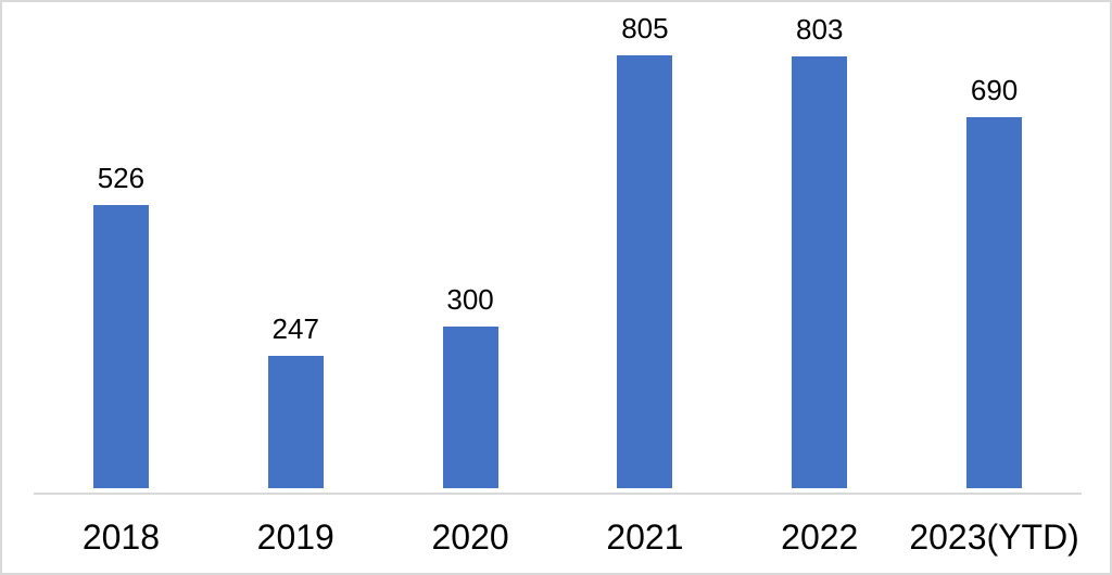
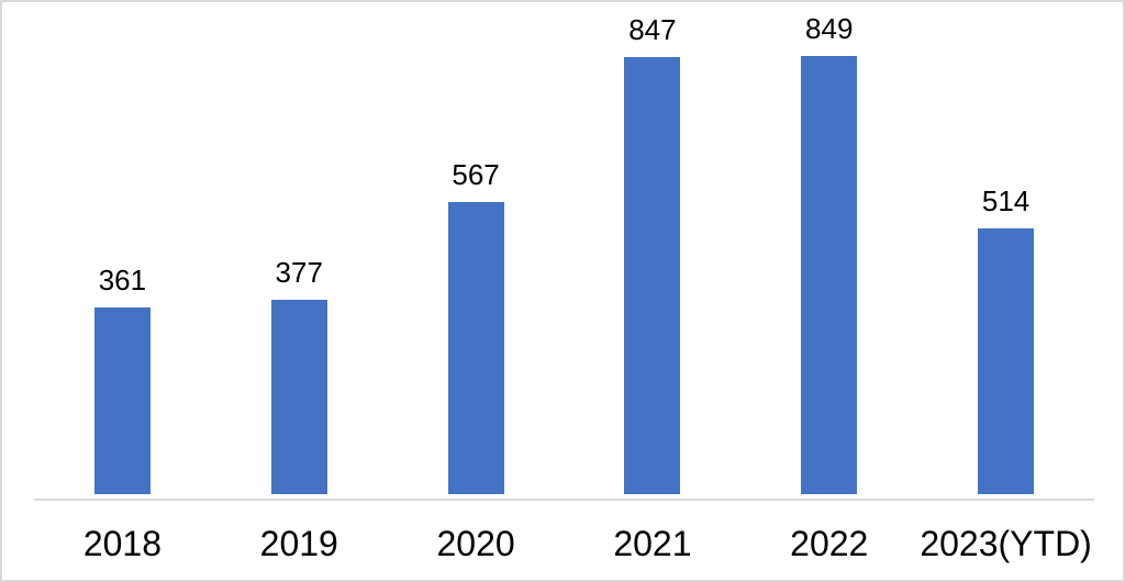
2018: 526 -> 361
2019: 247 -> 377
2020: 300 -> 567
2021: 805 -> 847
2022: 803 -> 849
2023(YTD): 690 -> 514
